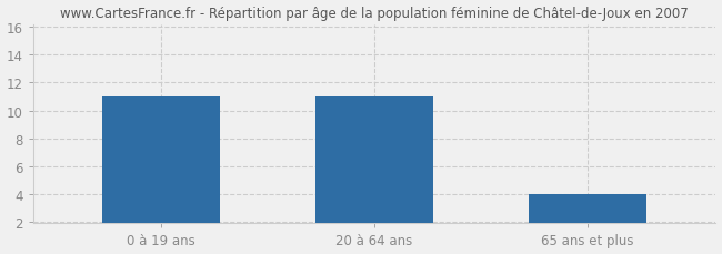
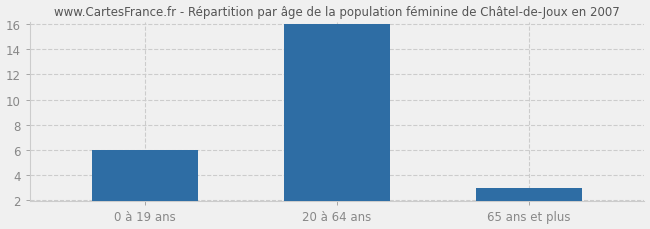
0 à 19 ans: 11 -> 6
20 à 64 ans: 11 -> 16
65 ans et plus: 4 -> 3
